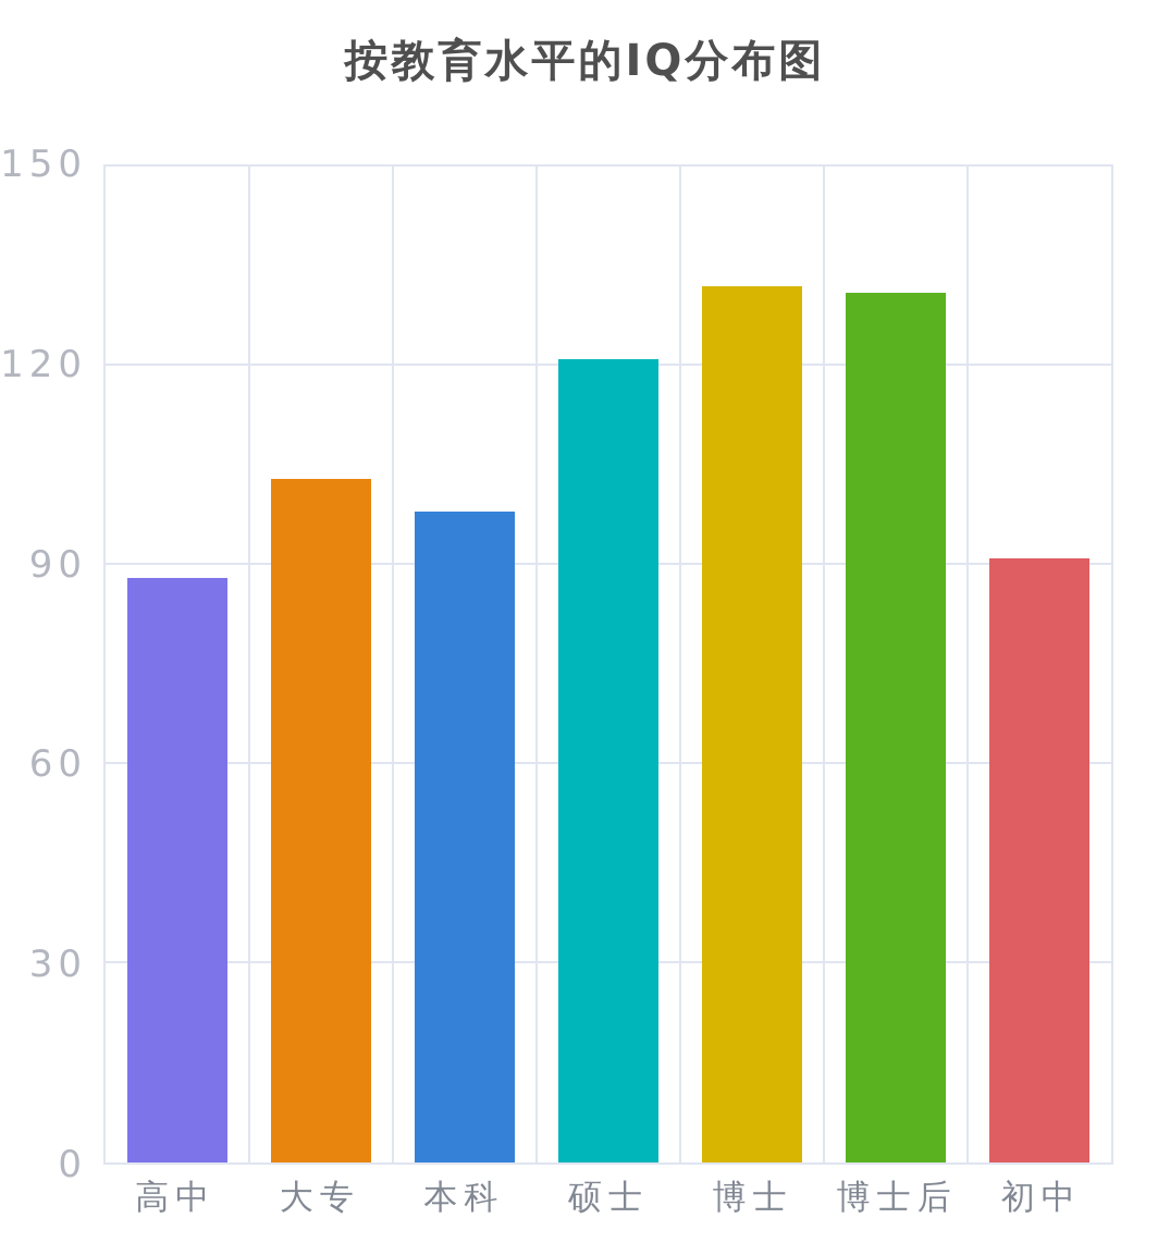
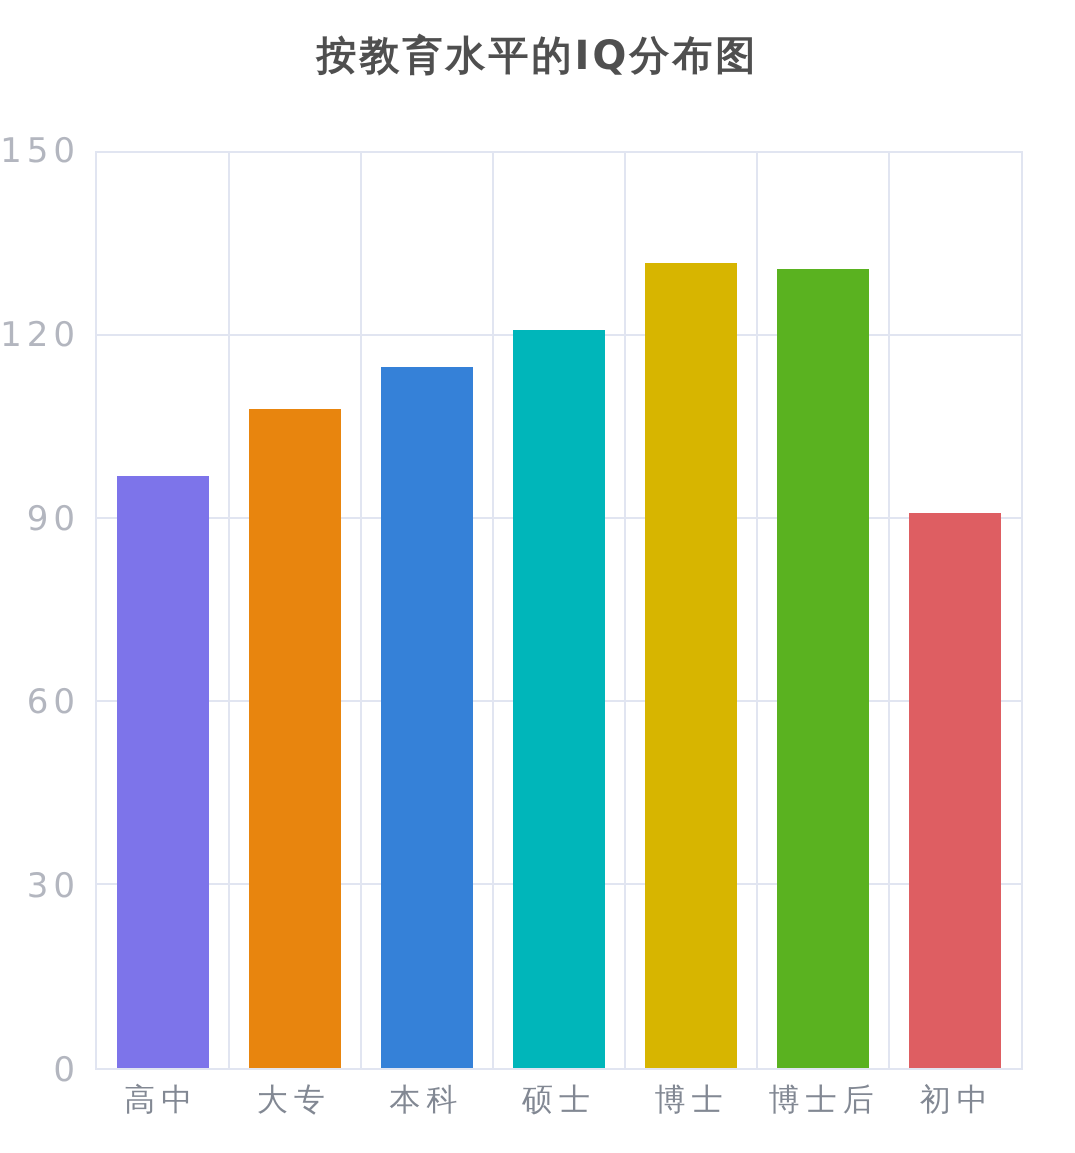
高中: 88 -> 97
大专: 103 -> 108
本科: 98 -> 115
